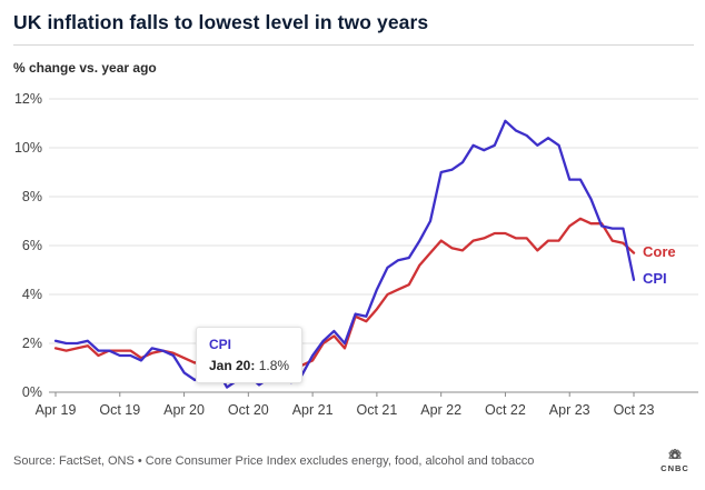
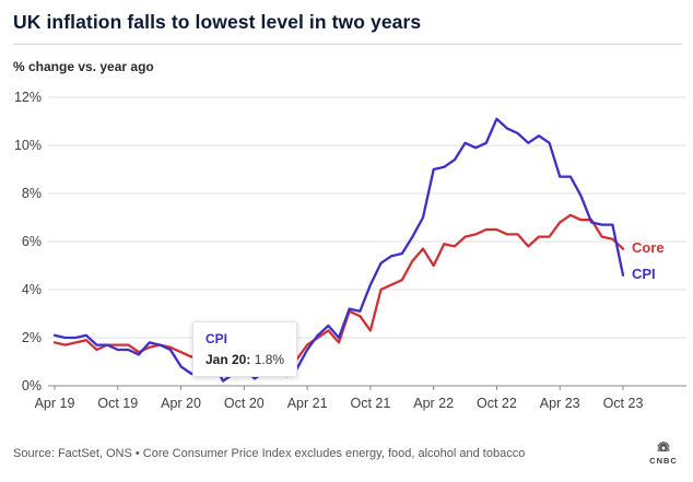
Core/Apr 21: 1.3% -> 1.7%
Core/Oct 21: 3.4% -> 2.3%
Core/Apr 22: 6.2% -> 5.0%
